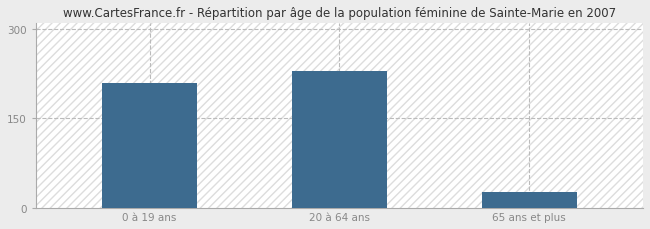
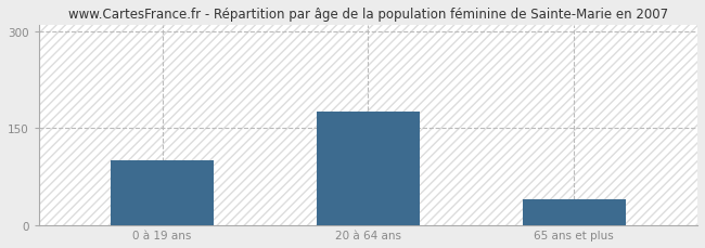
0 à 19 ans: 210 -> 100
20 à 64 ans: 230 -> 175
65 ans et plus: 26 -> 40
